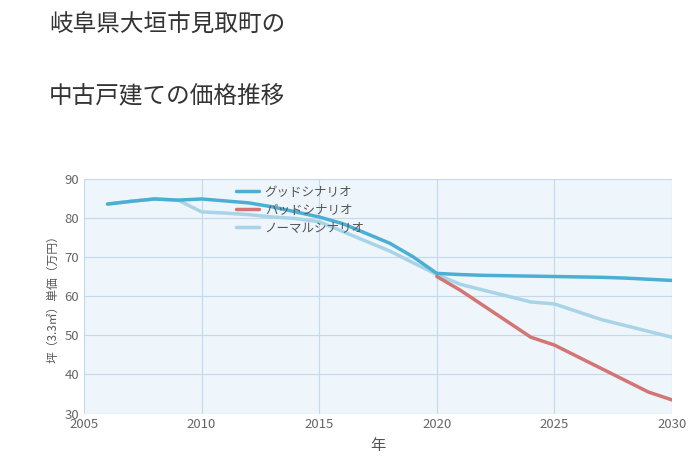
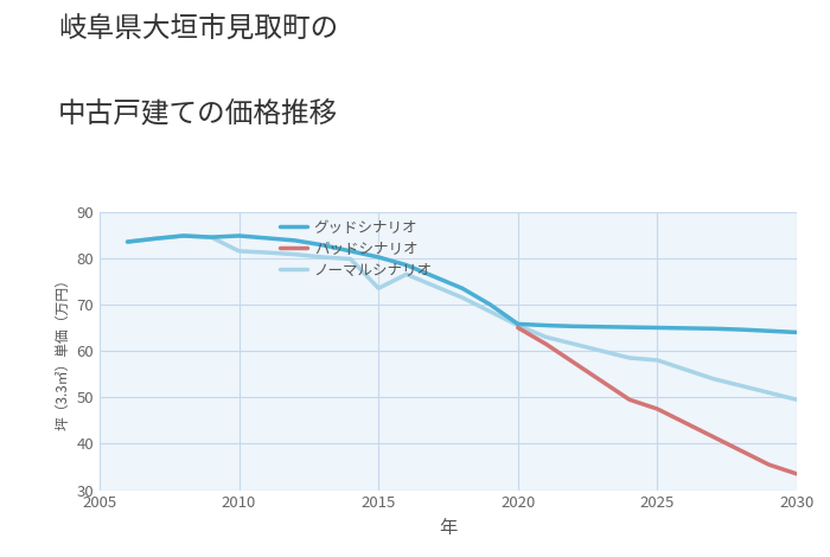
ノーマルシナリオ/2015: 79.0 -> 73.5
